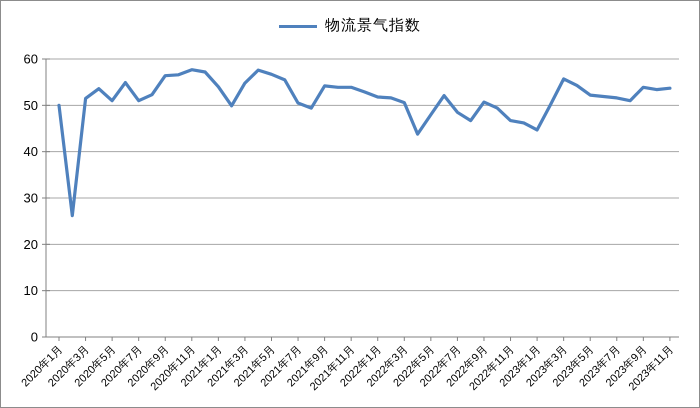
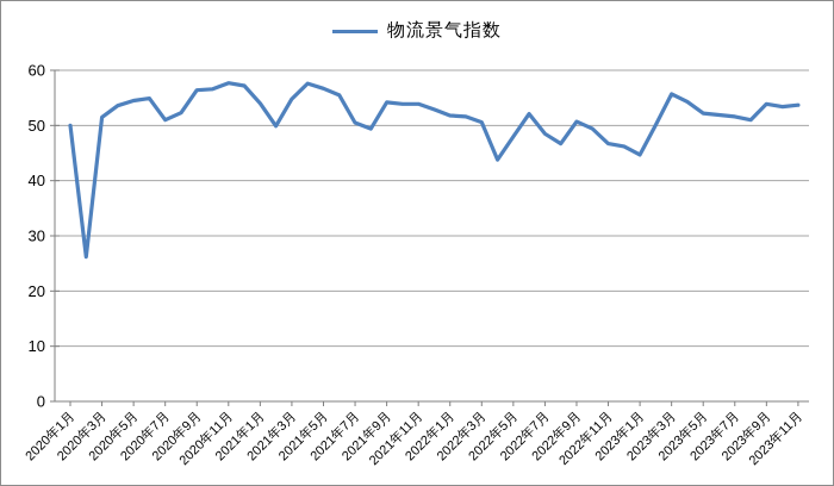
2020年5月: 51 -> 54
